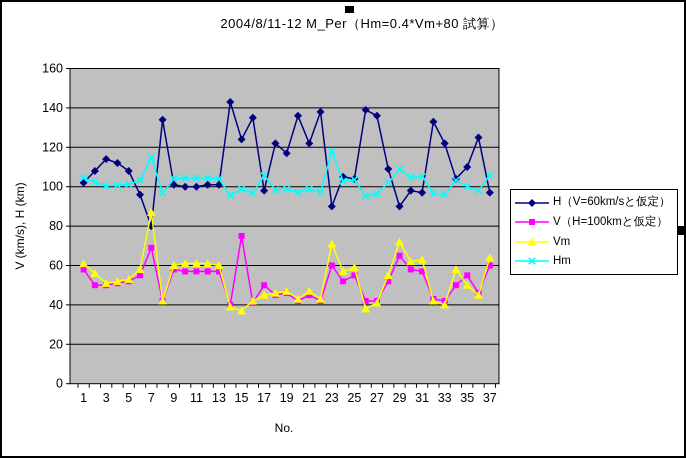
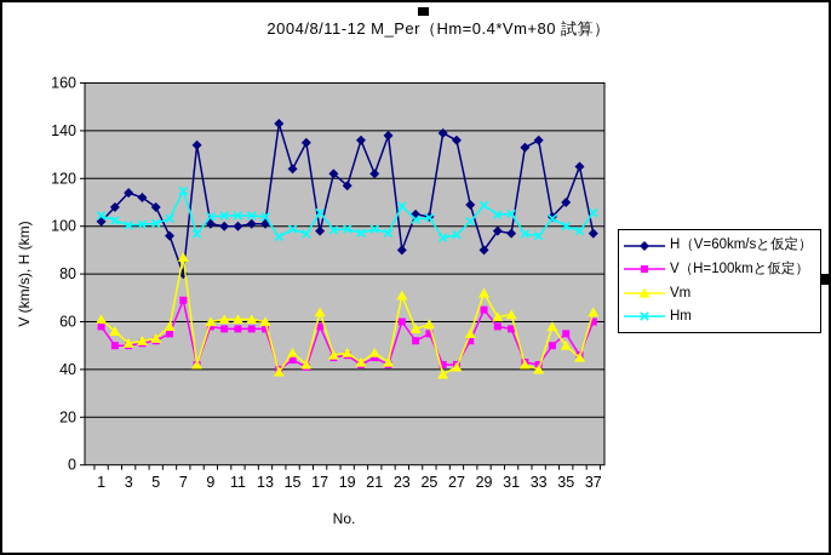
V（H=100kmと仮定）/15: 75 -> 44
Vm/15: 37 -> 47
V（H=100kmと仮定）/17: 50 -> 58
Vm/17: 45 -> 64
Hm/23: 118 -> 108
H（V=60km/sと仮定）/33: 122 -> 136
